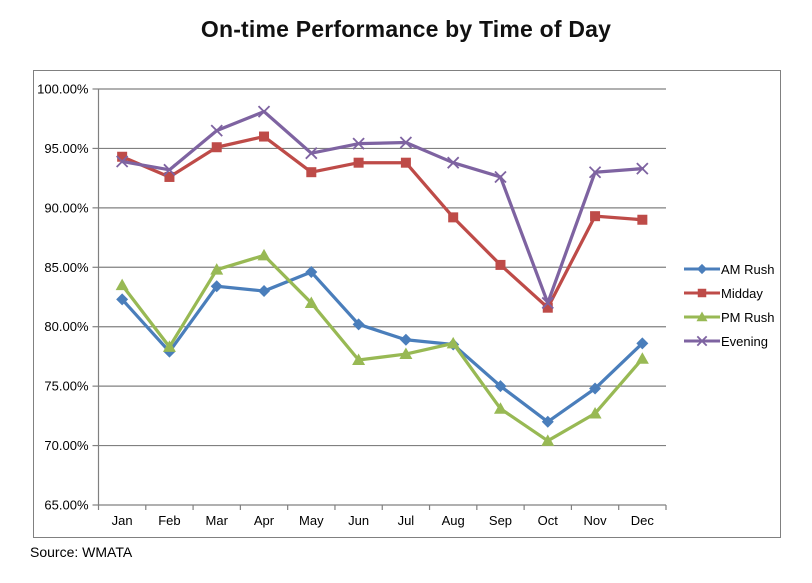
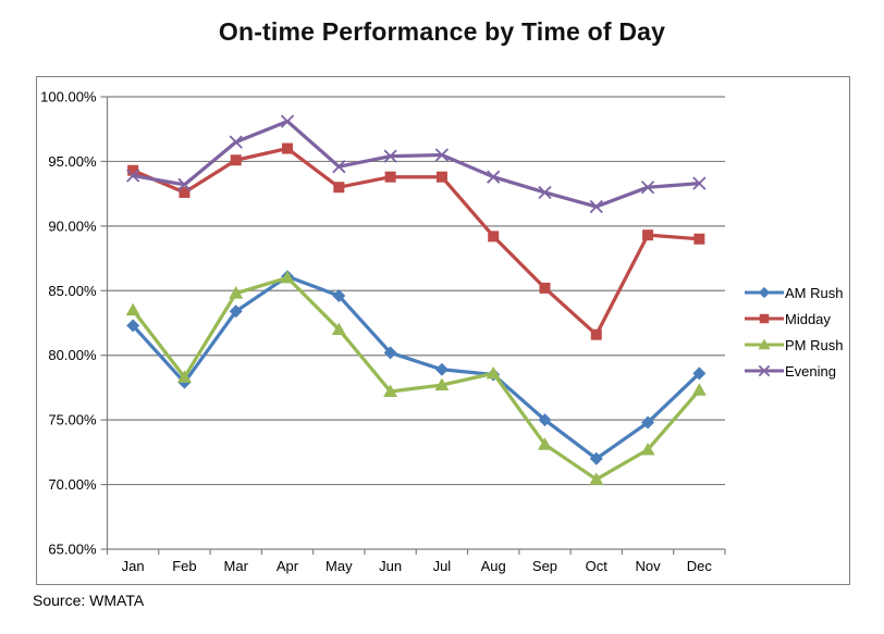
AM Rush/Apr: 83.0% -> 86.1%
Evening/Oct: 82.0% -> 91.5%
